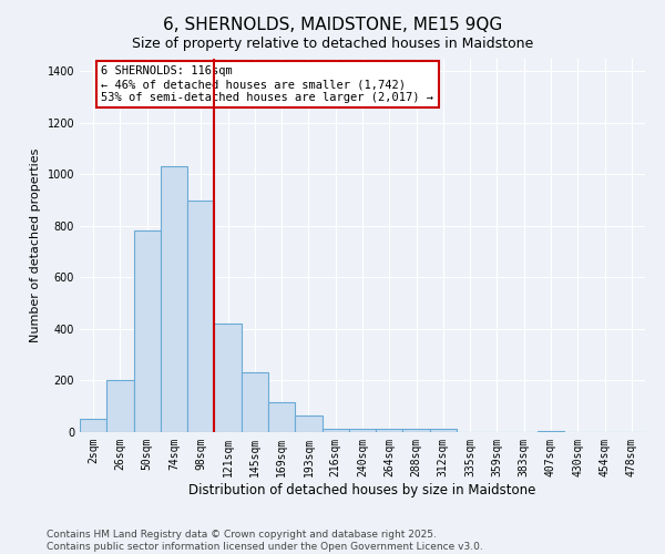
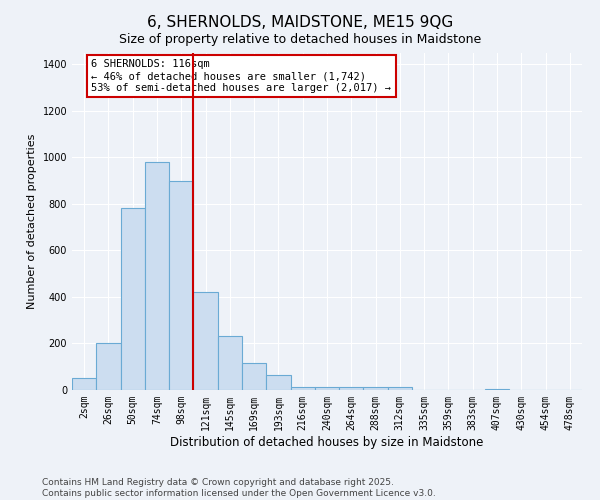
74sqm: 1030 -> 980
